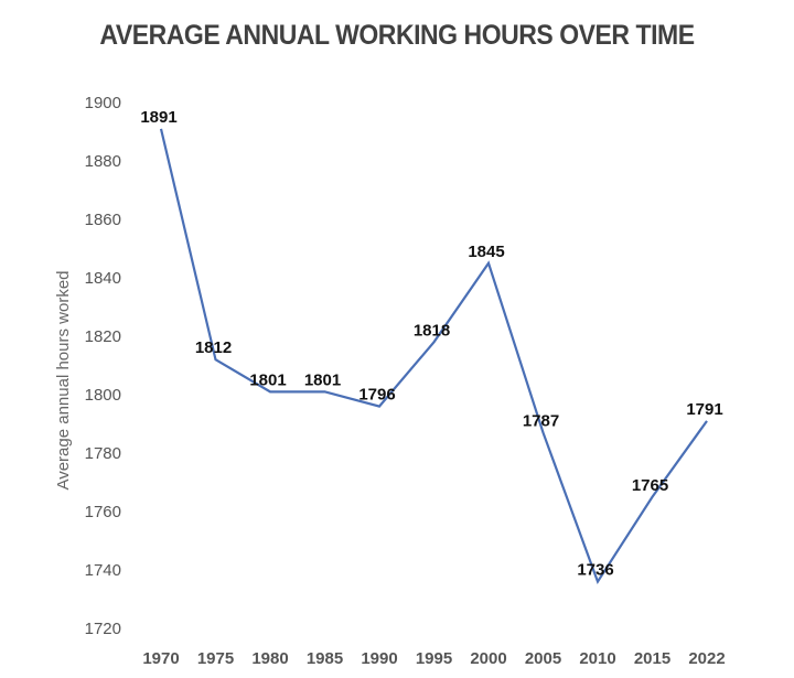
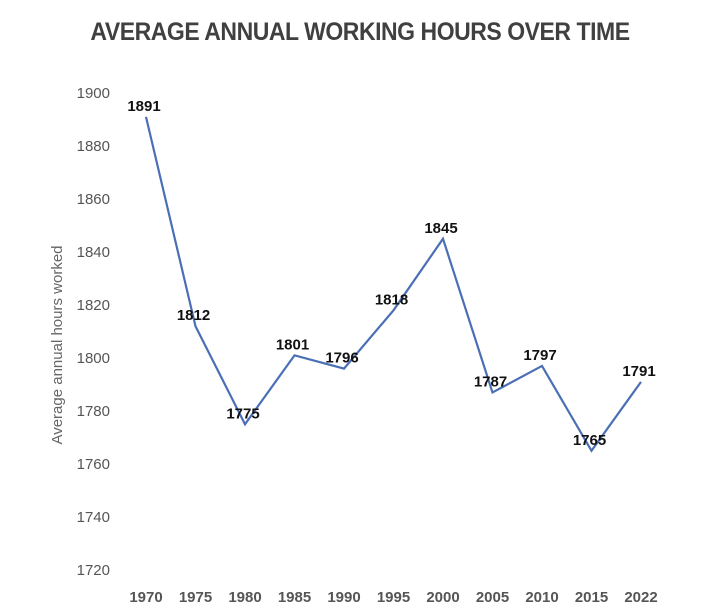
1980: 1801 -> 1775
2010: 1736 -> 1797
